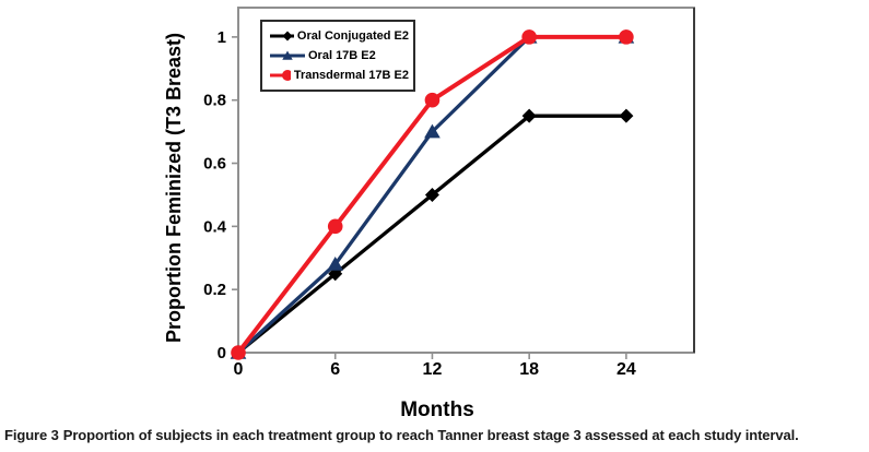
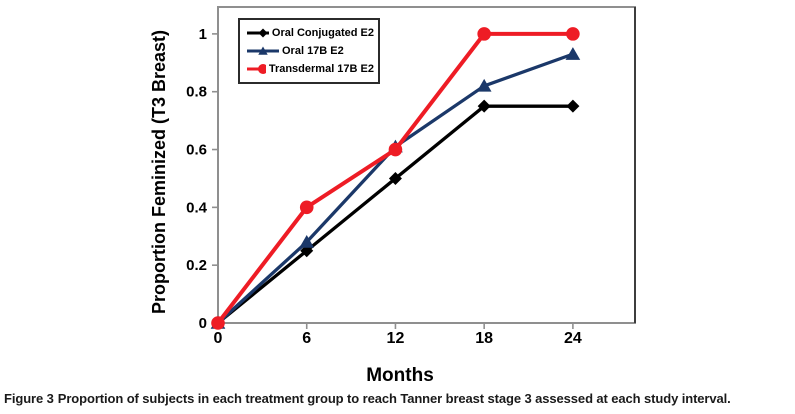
Oral 17B E2/12: 0.70 -> 0.61
Transdermal 17B E2/12: 0.8 -> 0.6
Oral 17B E2/18: 1.00 -> 0.82
Oral 17B E2/24: 1.00 -> 0.93
